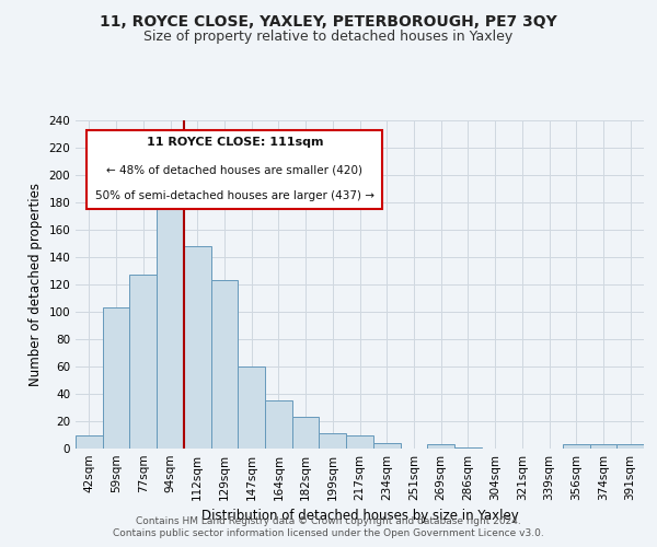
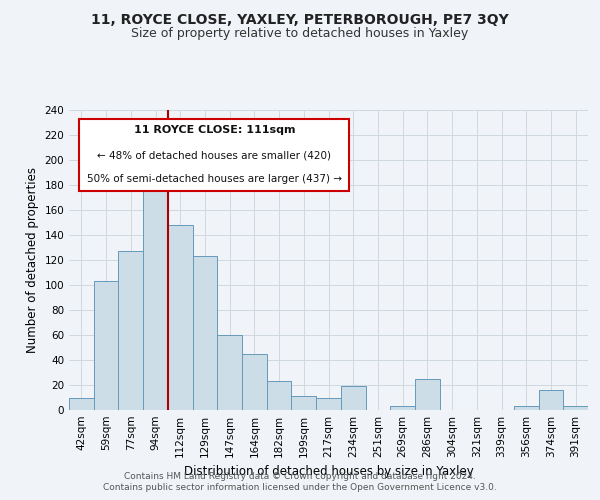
164sqm: 35 -> 45
234sqm: 4 -> 19
286sqm: 1 -> 25
374sqm: 3 -> 16
